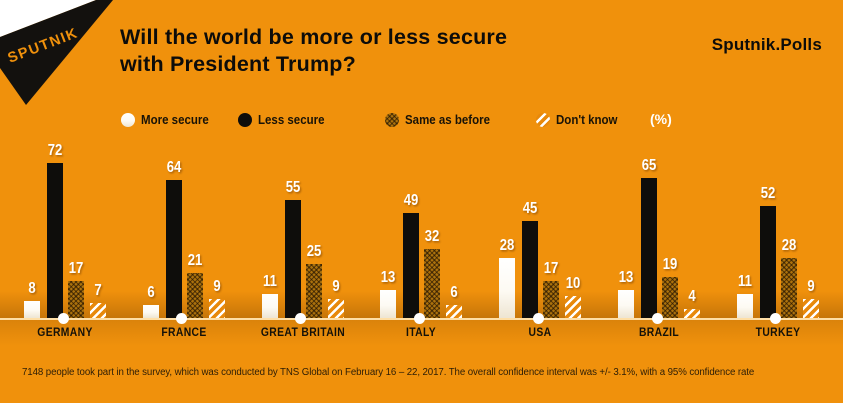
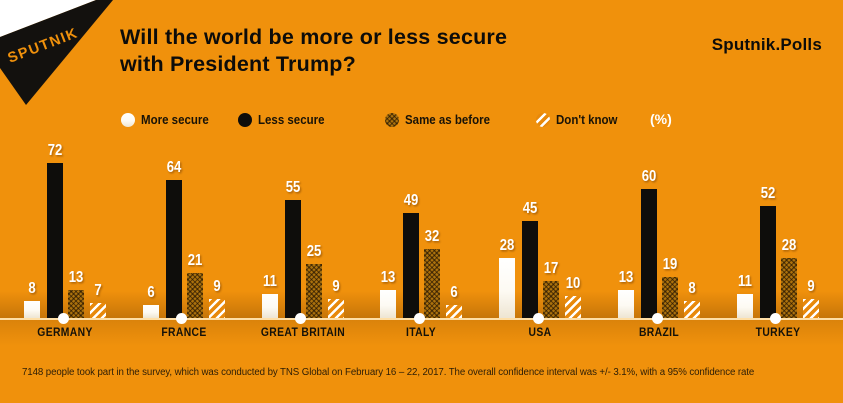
Same as before/GERMANY: 17 -> 13
Less secure/BRAZIL: 65 -> 60
Don't know/BRAZIL: 4 -> 8
